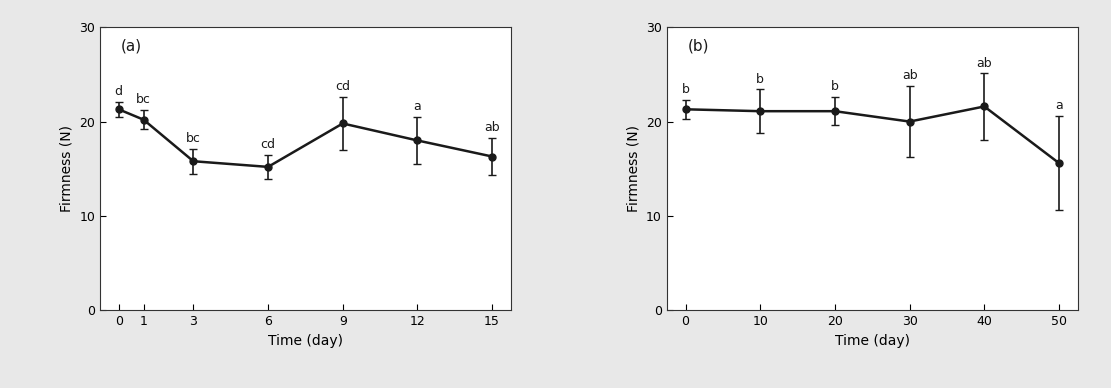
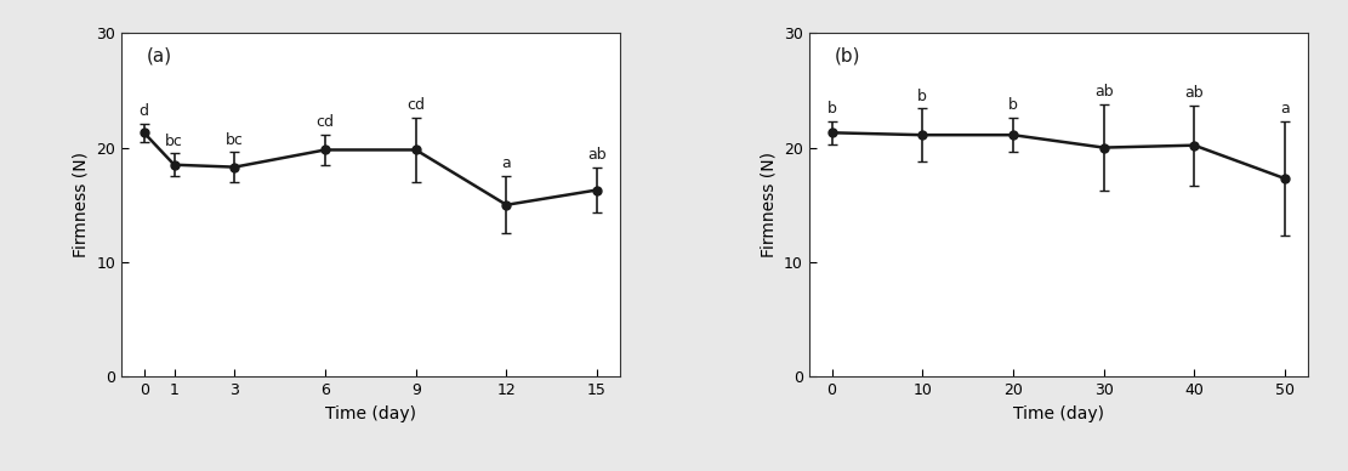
1: 20.2 -> 18.5
3: 15.8 -> 18.3
6: 15.2 -> 19.8
12: 18.0 -> 15.0
40: 21.6 -> 20.2
50: 15.6 -> 17.3
